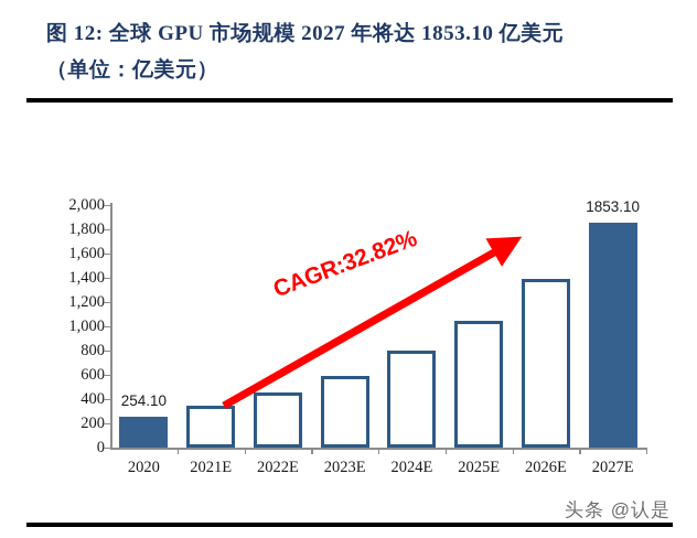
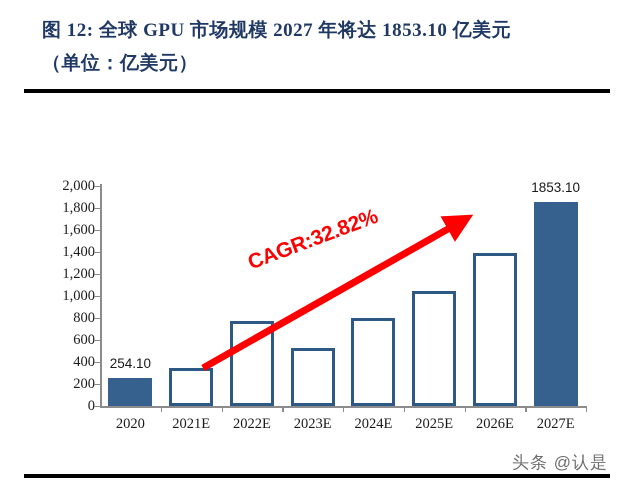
2022E: 460 -> 770
2023E: 600 -> 530
